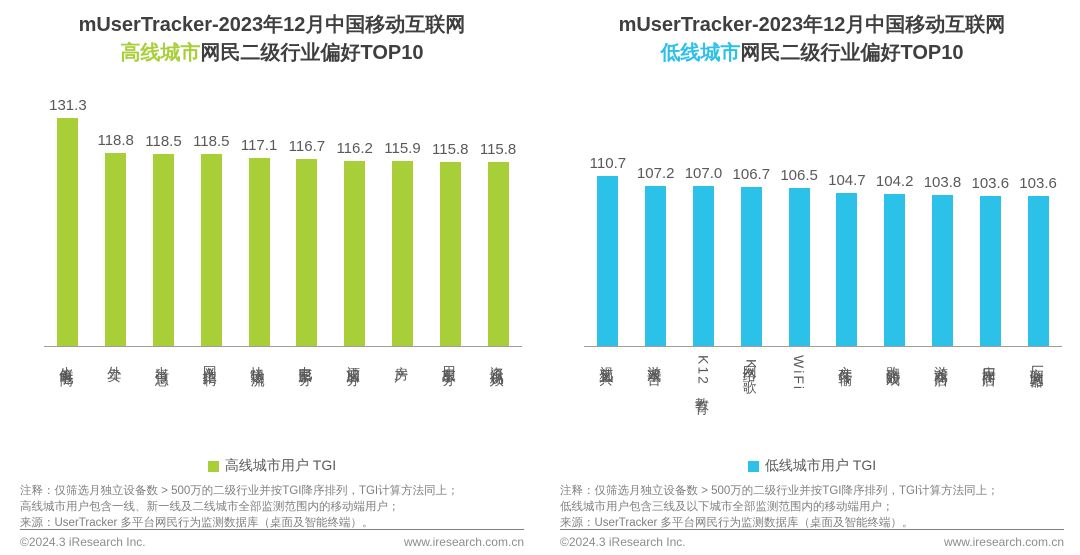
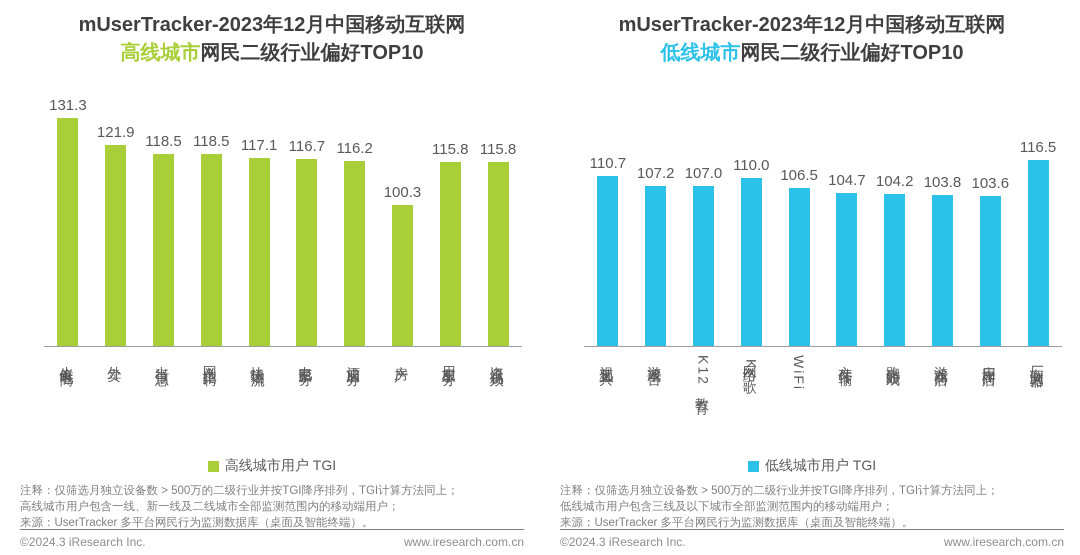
mUserTracker-2023年12月中国移动互联网 高线城市网民二级行业偏好TOP10/外卖: 118.8 -> 121.9
mUserTracker-2023年12月中国移动互联网 高线城市网民二级行业偏好TOP10/房产: 115.9 -> 100.3
mUserTracker-2023年12月中国移动互联网 低线城市网民二级行业偏好TOP10/网络K歌: 106.7 -> 110.0
mUserTracker-2023年12月中国移动互联网 低线城市网民二级行业偏好TOP10/厂商浏览器: 103.6 -> 116.5
